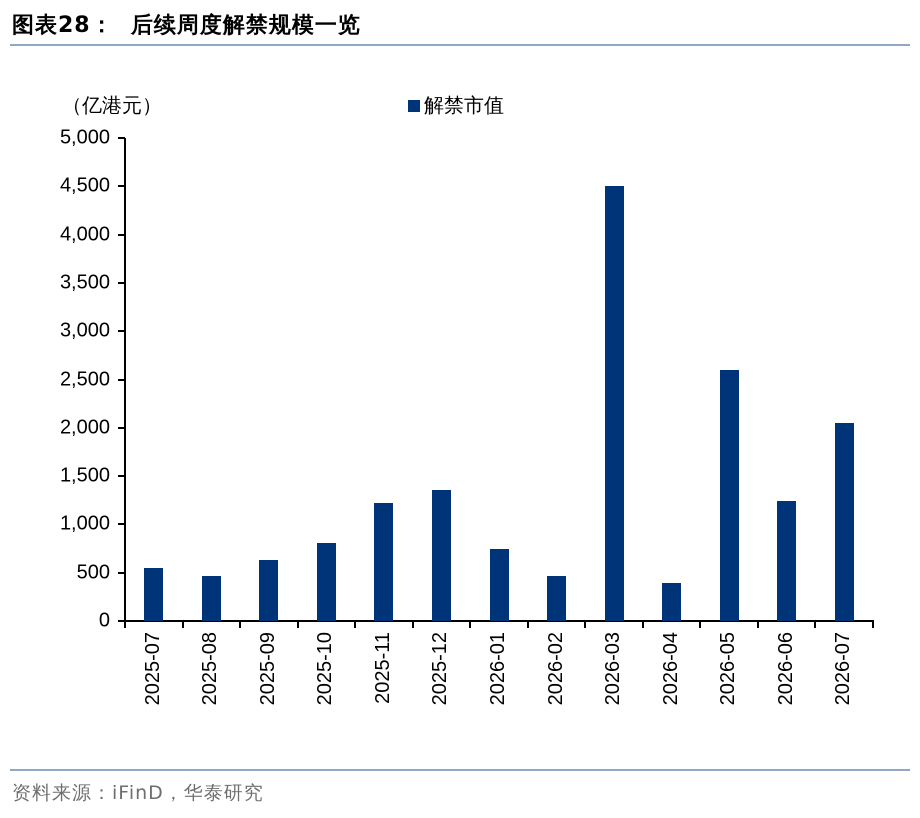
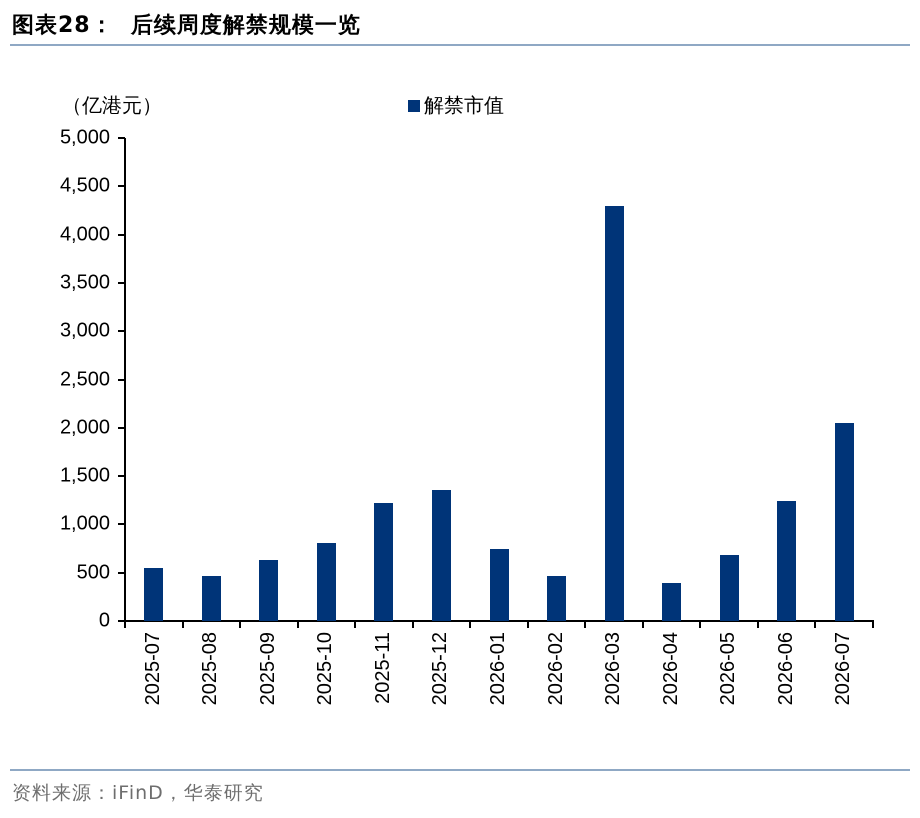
2026-03: 4500 -> 4300
2026-05: 2600 -> 700
